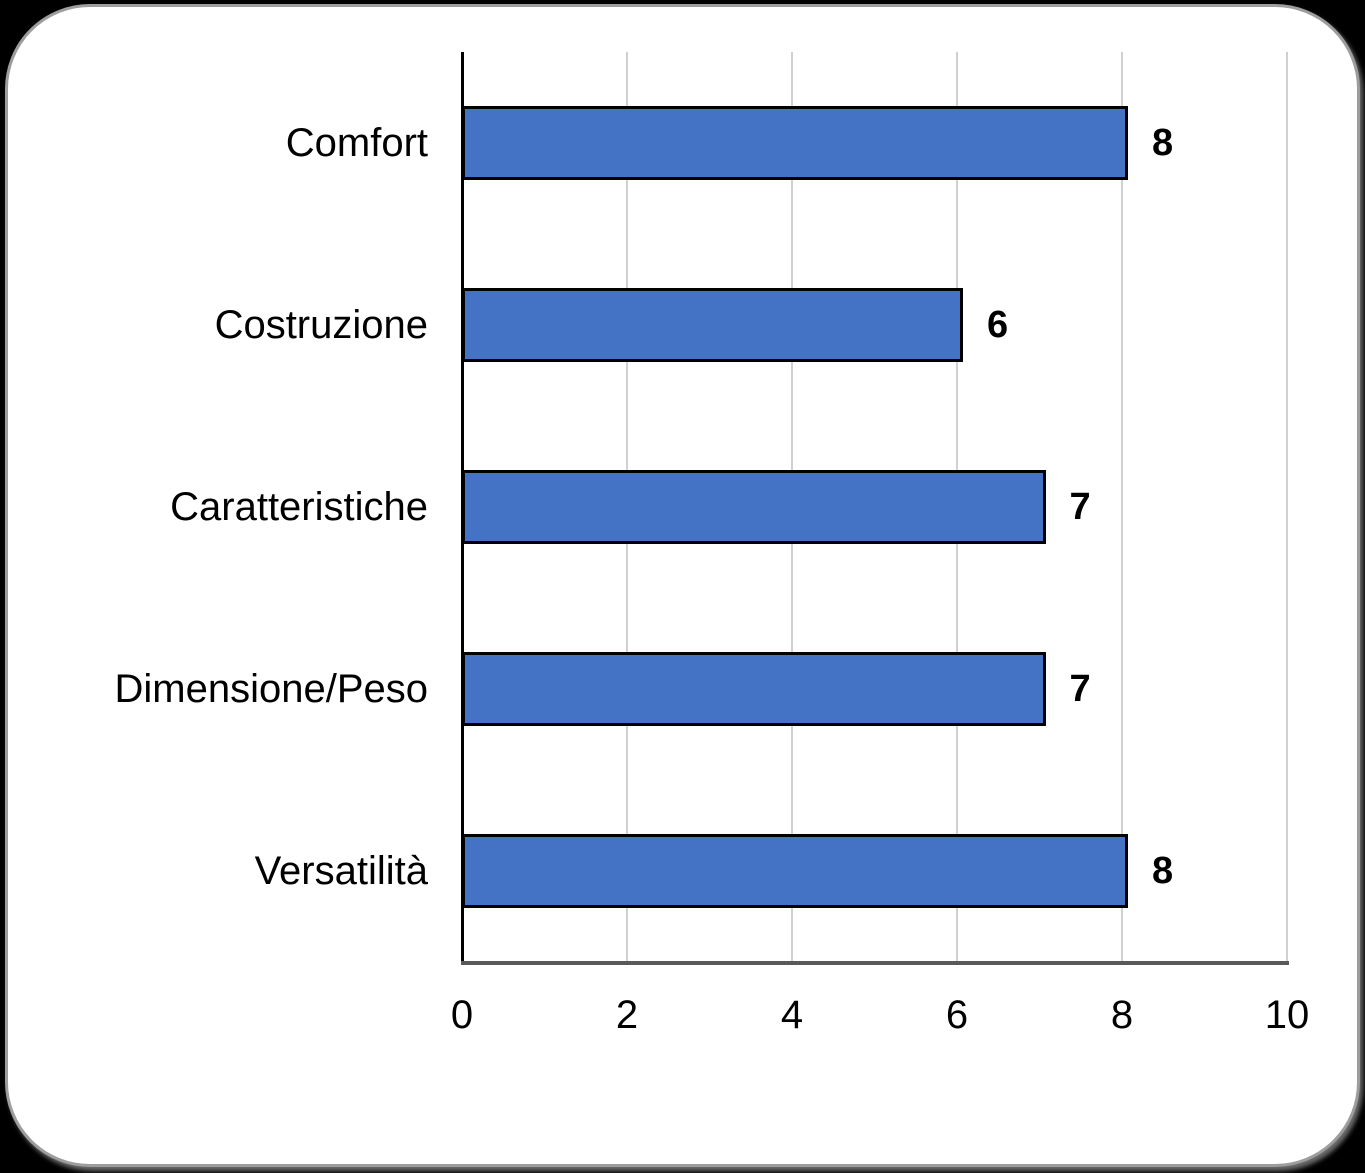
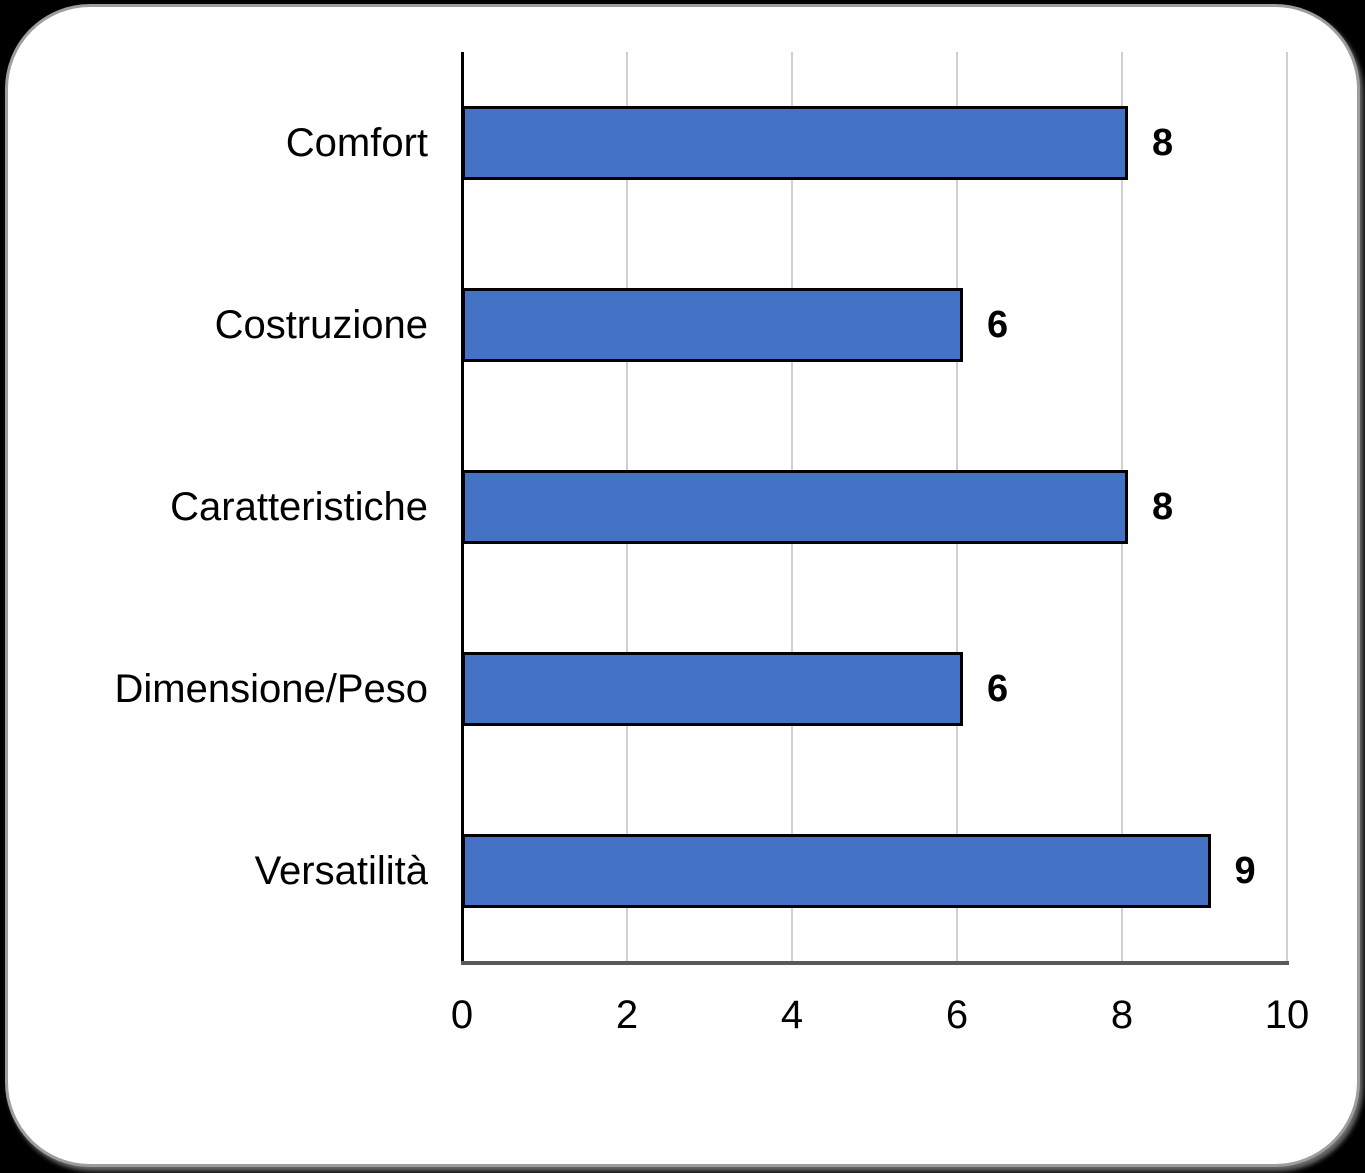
Caratteristiche: 7 -> 8
Dimensione/Peso: 7 -> 6
Versatilità: 8 -> 9
